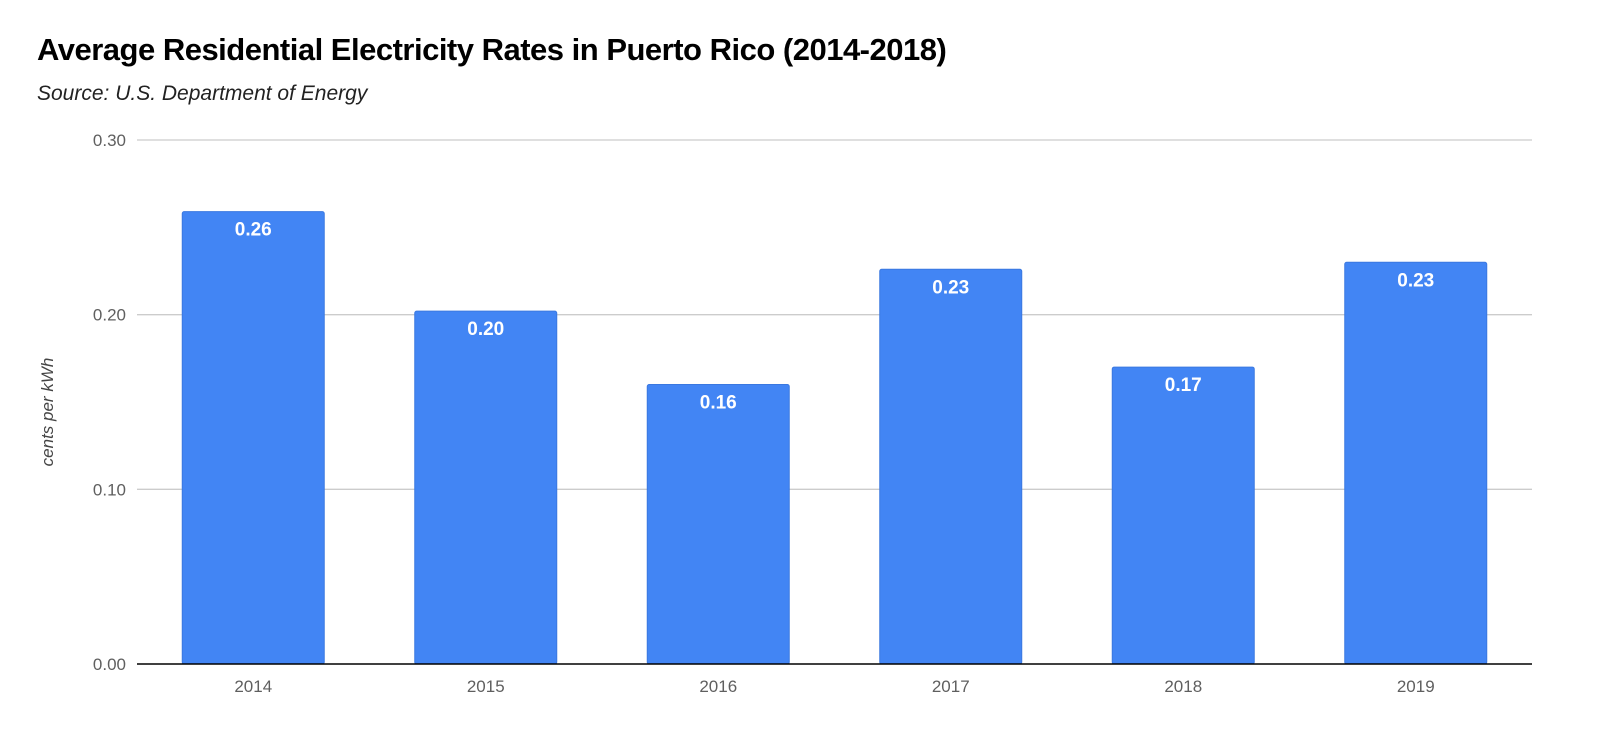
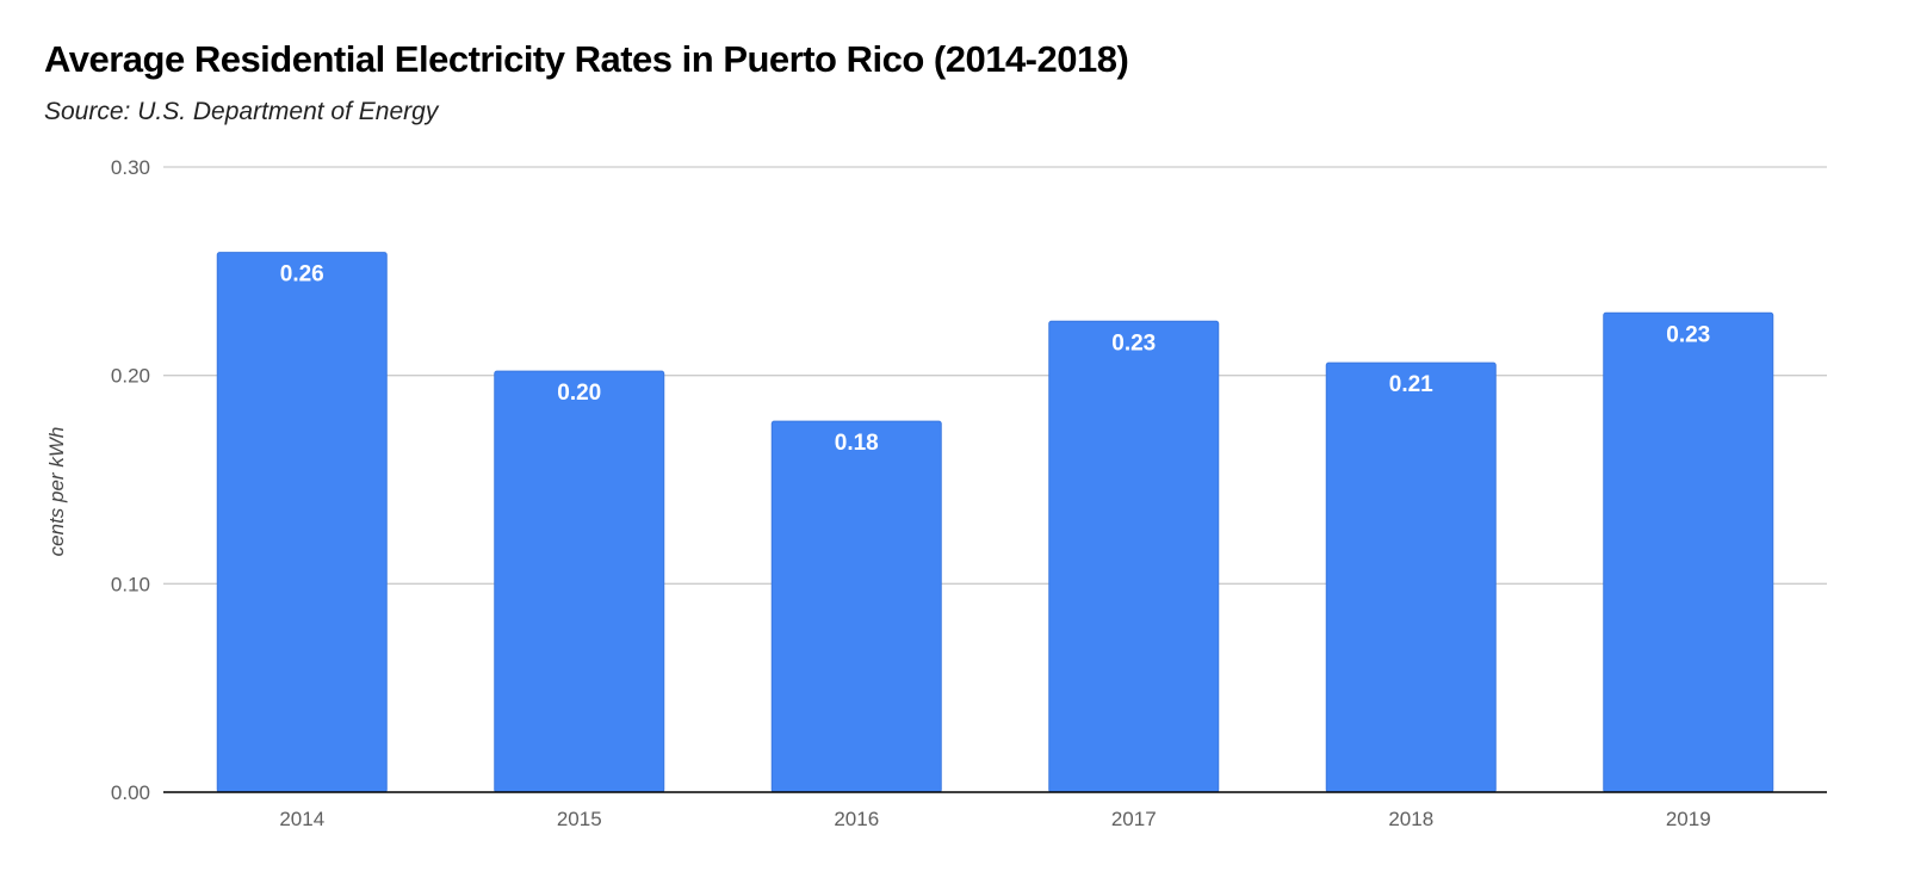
2016: 0.16 -> 0.18
2018: 0.17 -> 0.21
